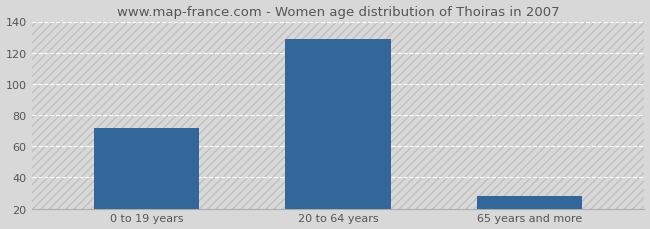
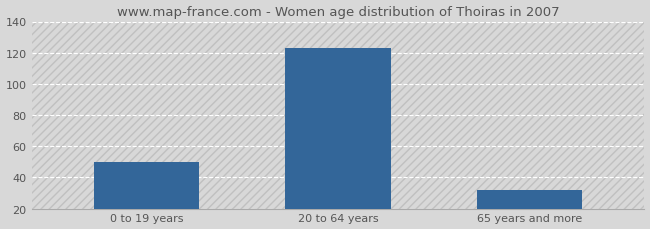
0 to 19 years: 72 -> 50
20 to 64 years: 129 -> 123
65 years and more: 28 -> 32
